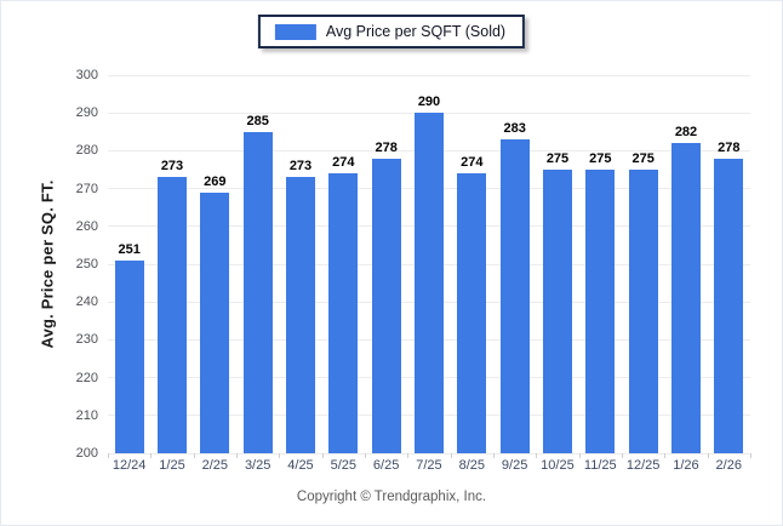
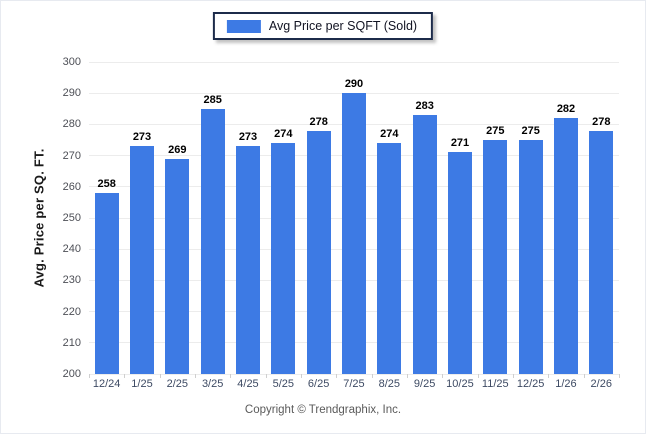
12/24: 251 -> 258
10/25: 275 -> 271
